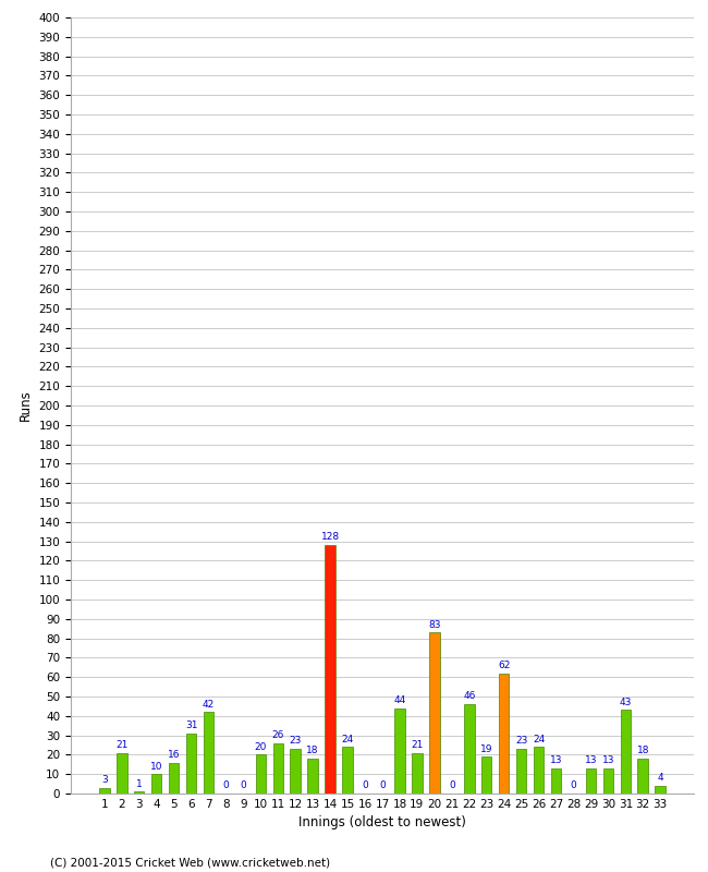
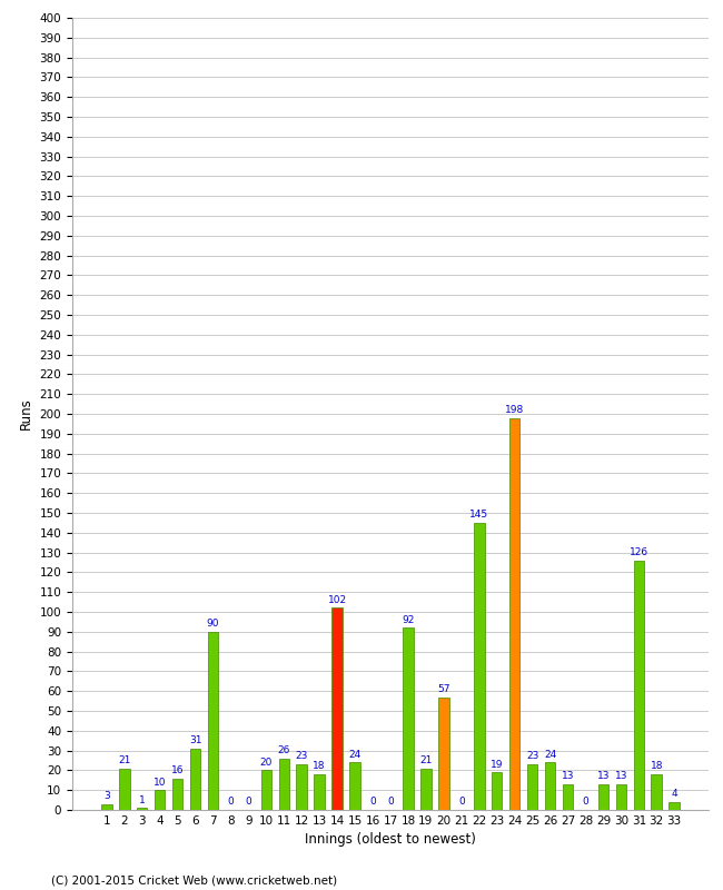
7: 42 -> 90
14: 128 -> 102
18: 44 -> 92
20: 83 -> 57
22: 46 -> 145
24: 62 -> 198
31: 43 -> 126
